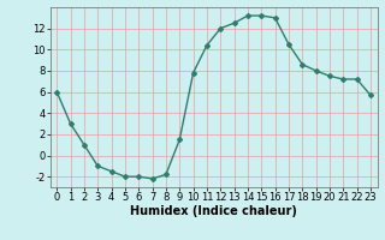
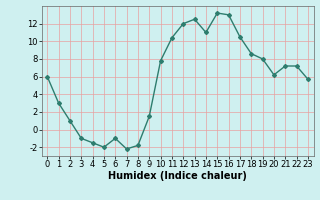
6: -2.0 -> -1.0
14: 13.2 -> 11.0
20: 7.5 -> 6.2
